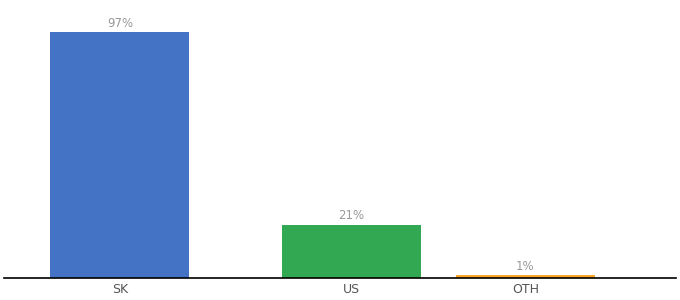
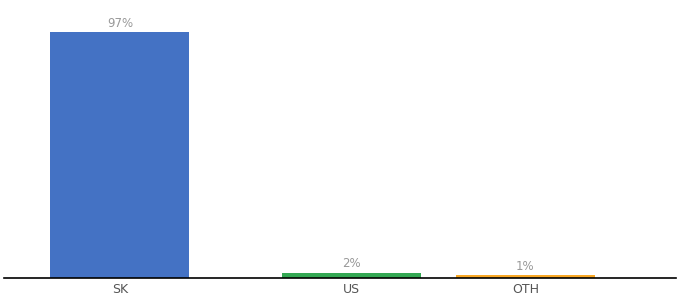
US: 21% -> 2%
